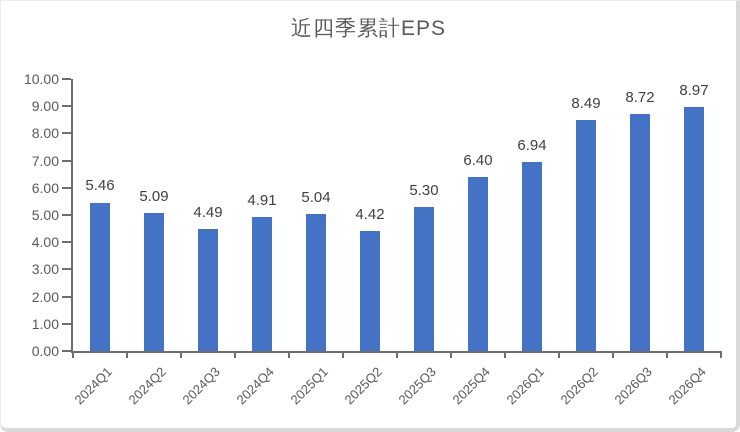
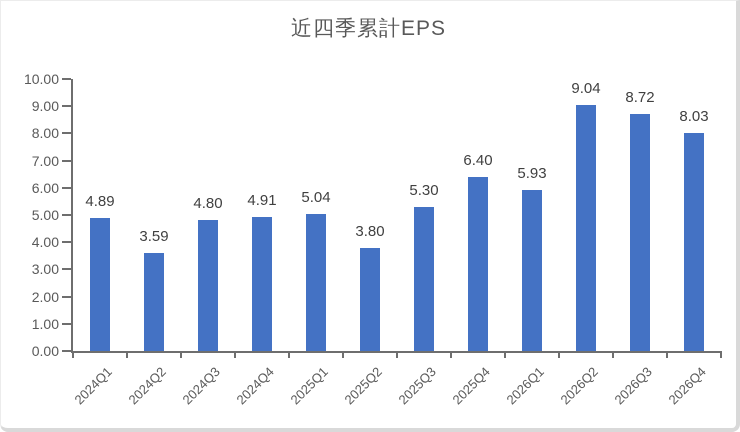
2024Q1: 5.46 -> 4.89
2024Q2: 5.09 -> 3.59
2024Q3: 4.49 -> 4.80
2025Q2: 4.42 -> 3.80
2026Q1: 6.94 -> 5.93
2026Q2: 8.49 -> 9.04
2026Q4: 8.97 -> 8.03
